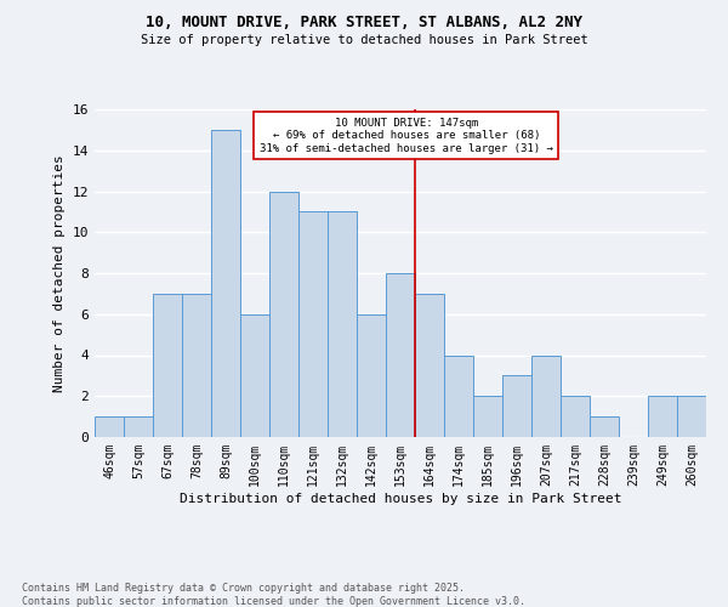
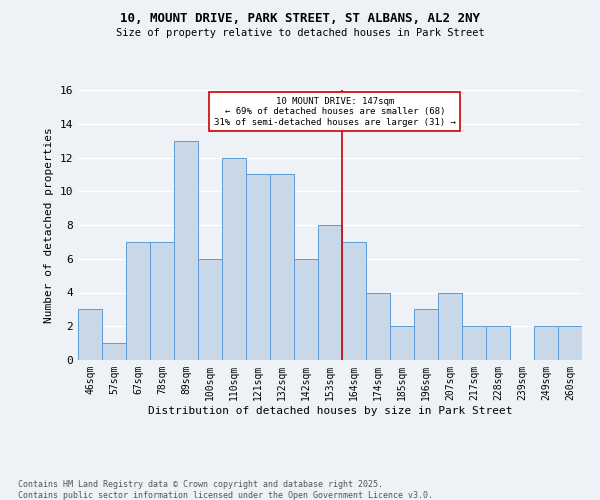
46sqm: 1 -> 3
89sqm: 15 -> 13
228sqm: 1 -> 2
